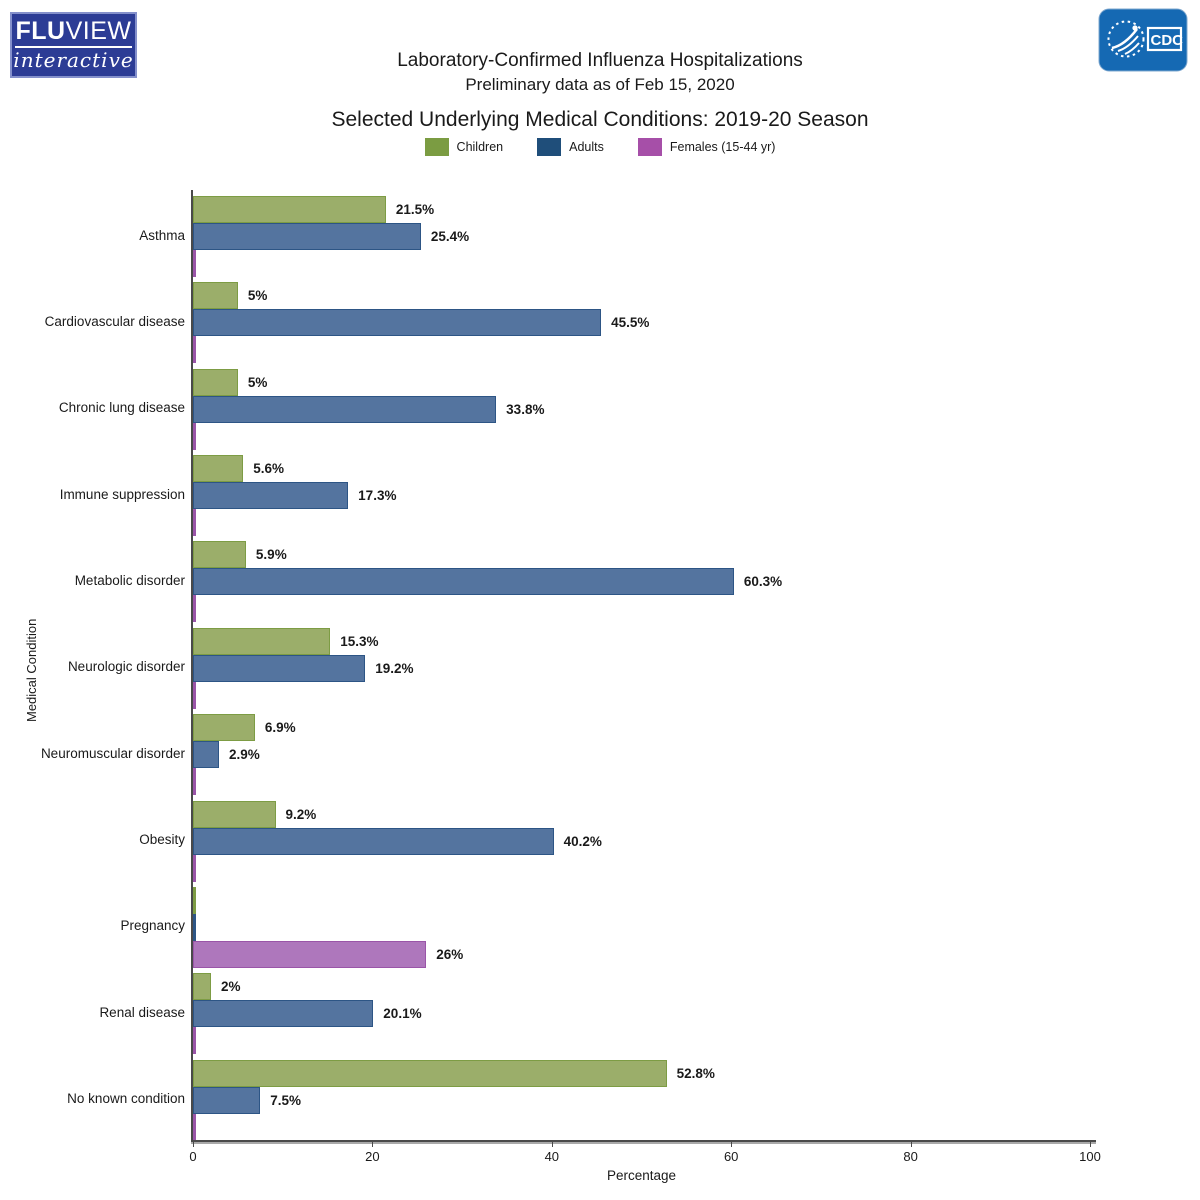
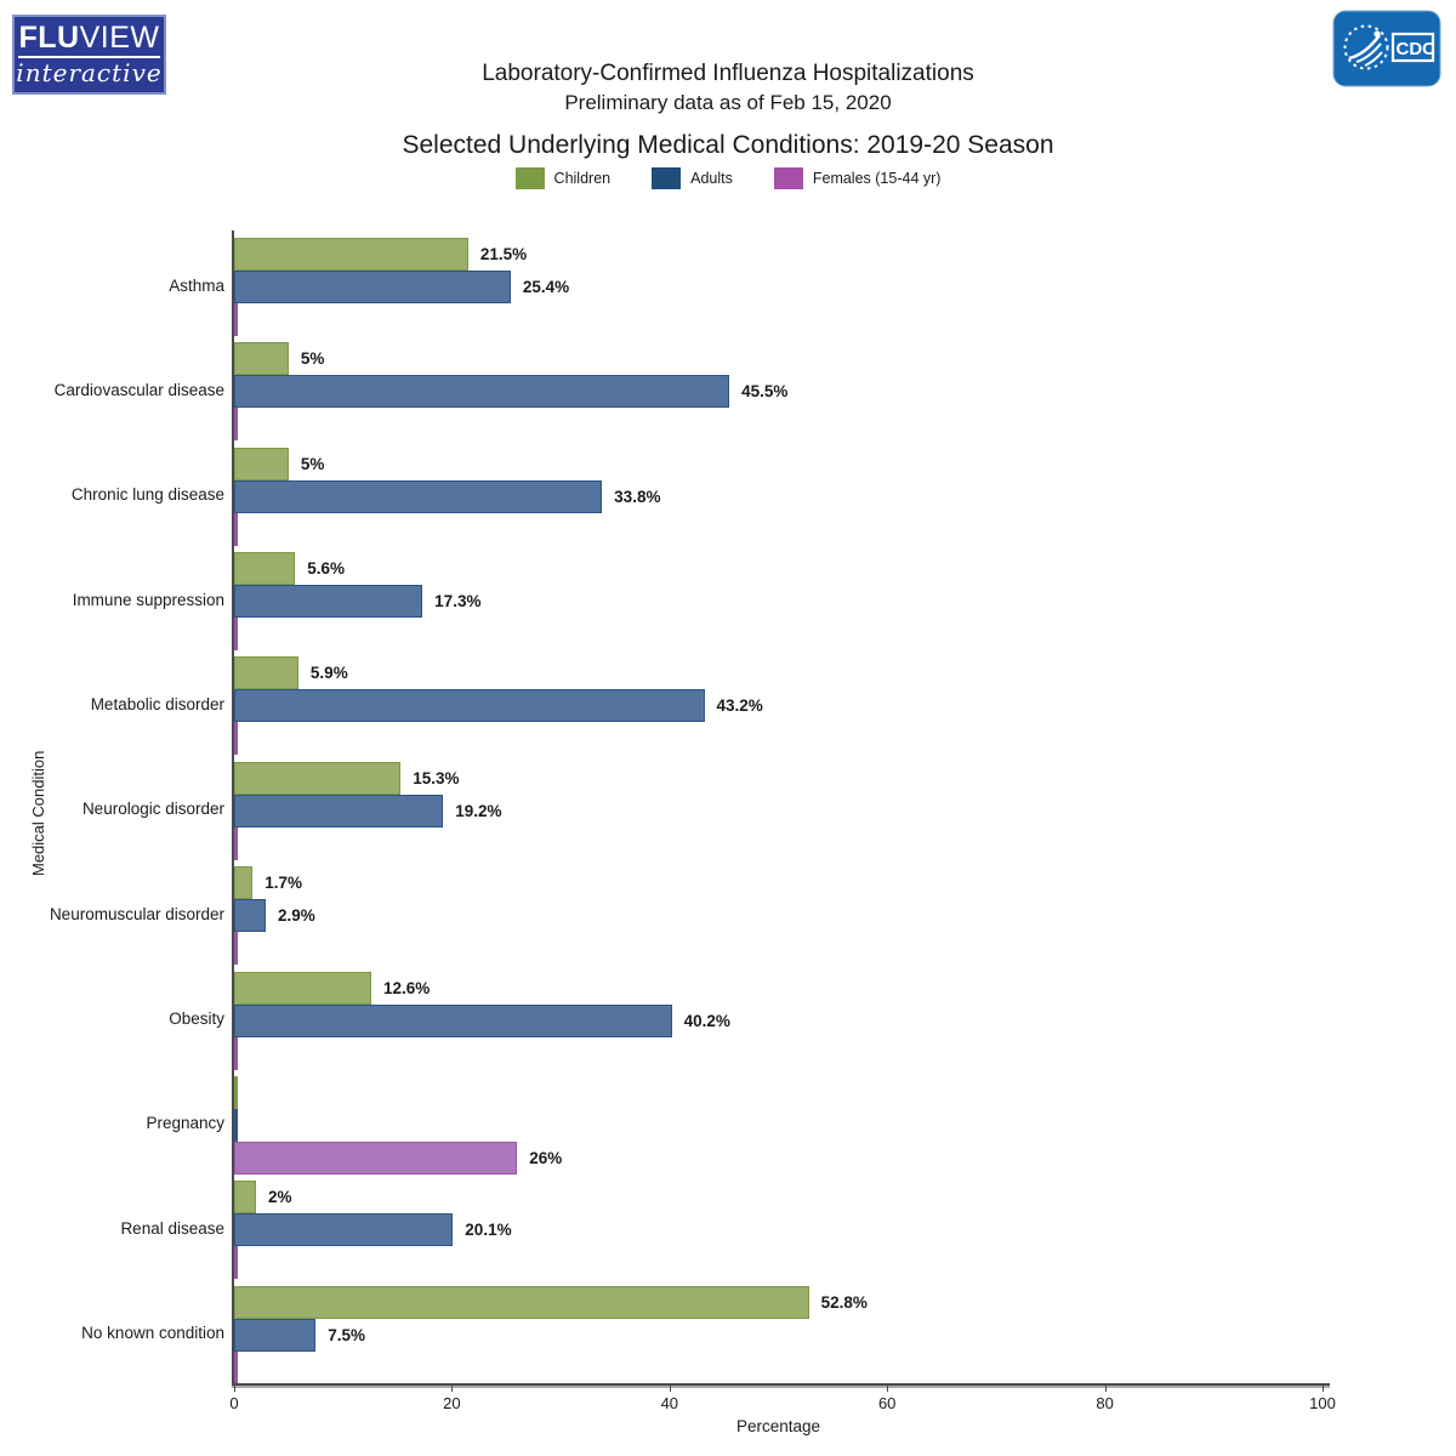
Adults/Metabolic disorder: 60.3% -> 43.2%
Children/Neuromuscular disorder: 6.9% -> 1.7%
Children/Obesity: 9.2% -> 12.6%
